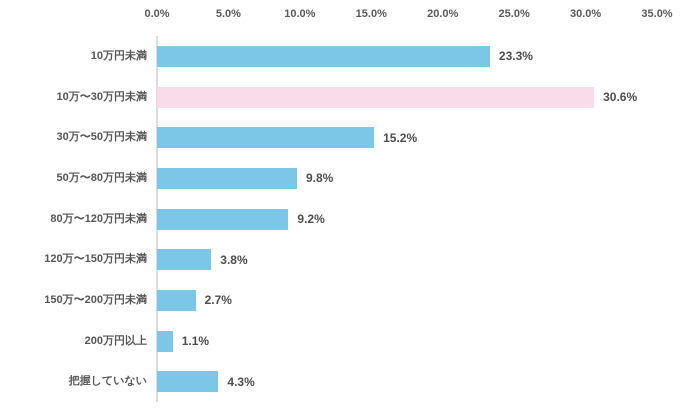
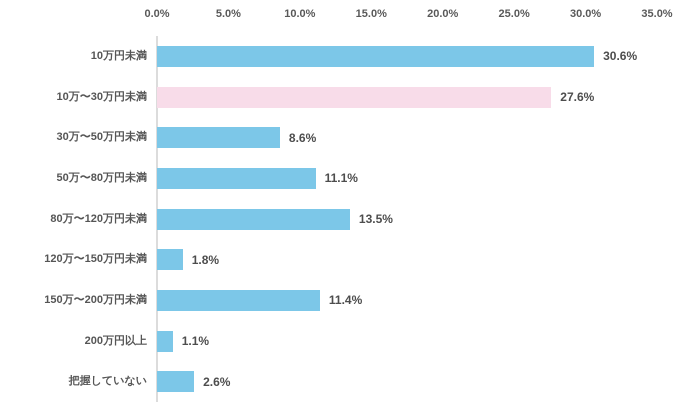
10万円未満: 23.3% -> 30.6%
10万〜30万円未満: 30.6% -> 27.6%
30万〜50万円未満: 15.2% -> 8.6%
50万〜80万円未満: 9.8% -> 11.1%
80万〜120万円未満: 9.2% -> 13.5%
120万〜150万円未満: 3.8% -> 1.8%
150万〜200万円未満: 2.7% -> 11.4%
把握していない: 4.3% -> 2.6%
